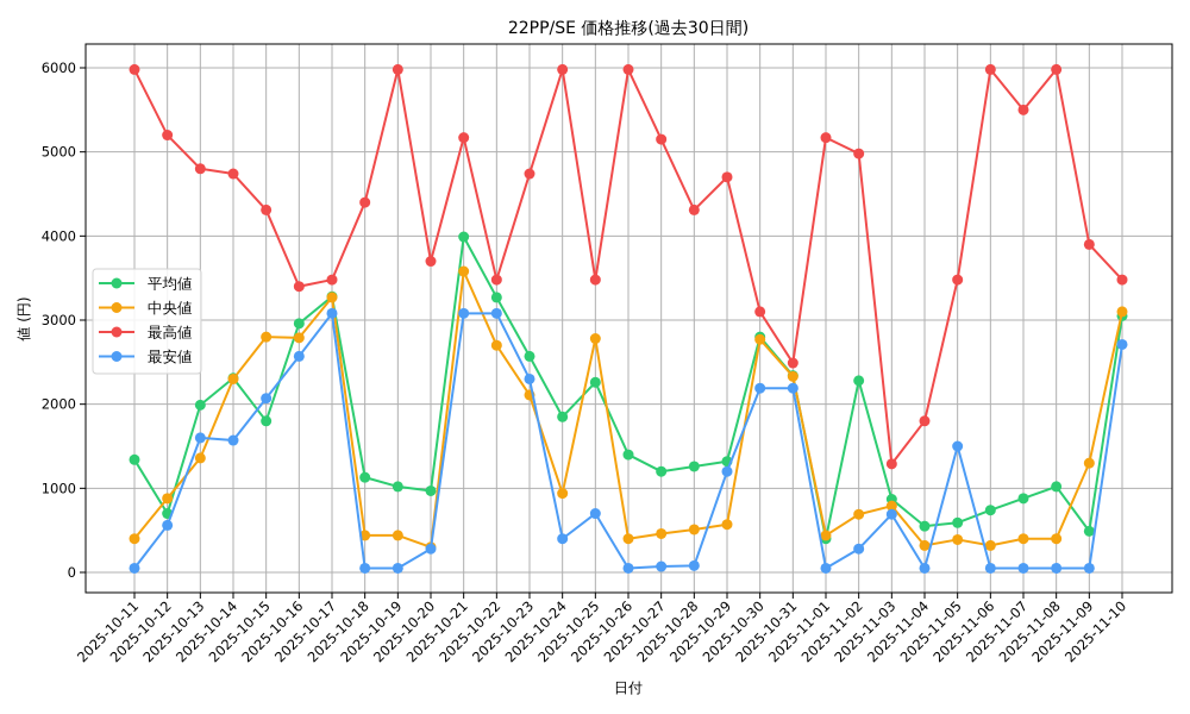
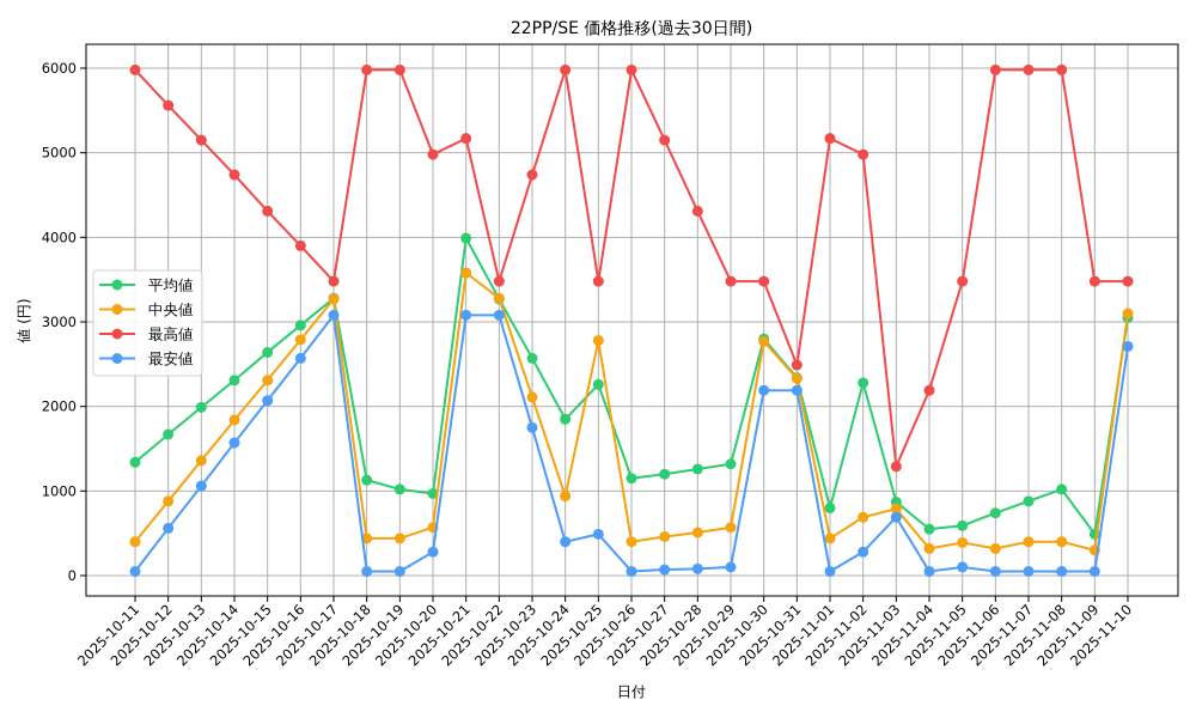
平均値/2025-10-12: 700 -> 1700
最高値/2025-10-12: 5200 -> 5600
最高値/2025-10-13: 4800 -> 5200
最安値/2025-10-13: 1600 -> 1100
中央値/2025-10-14: 2300 -> 1800
平均値/2025-10-15: 1800 -> 2600
中央値/2025-10-15: 2800 -> 2300
最高値/2025-10-16: 3400 -> 3900
最高値/2025-10-18: 4400 -> 6000
中央値/2025-10-20: 300 -> 600
最高値/2025-10-20: 3700 -> 5000
中央値/2025-10-22: 2700 -> 3300
最安値/2025-10-23: 2300 -> 1800
最安値/2025-10-25: 700 -> 500
平均値/2025-10-26: 1400 -> 1200
最高値/2025-10-29: 4700 -> 3500
最安値/2025-10-29: 1200 -> 100
最高値/2025-10-30: 3100 -> 3500
平均値/2025-11-01: 400 -> 800
最高値/2025-11-04: 1800 -> 2200
最安値/2025-11-05: 1500 -> 100
最高値/2025-11-07: 5500 -> 6000
中央値/2025-11-09: 1300 -> 300
最高値/2025-11-09: 3900 -> 3500
